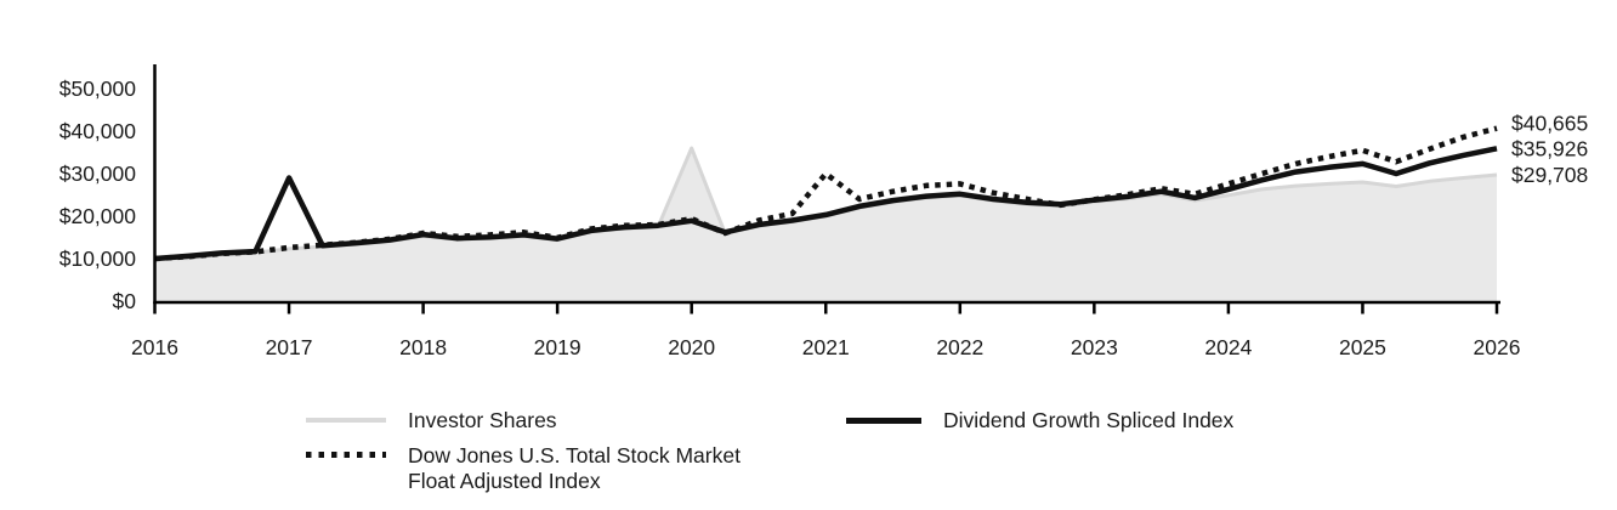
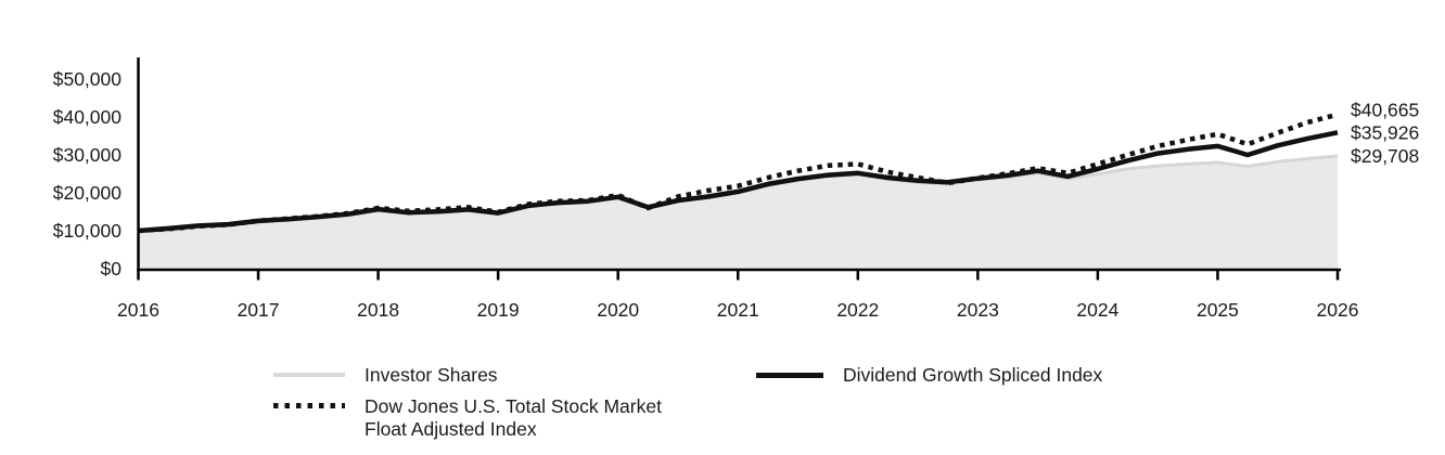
Dividend Growth Spliced Index/2017: $29000 -> $13000
Investor Shares/2020: $36000 -> $19000
Dow Jones U.S. Total Stock Market Float Adjusted Index/2021: $30000 -> $22000
